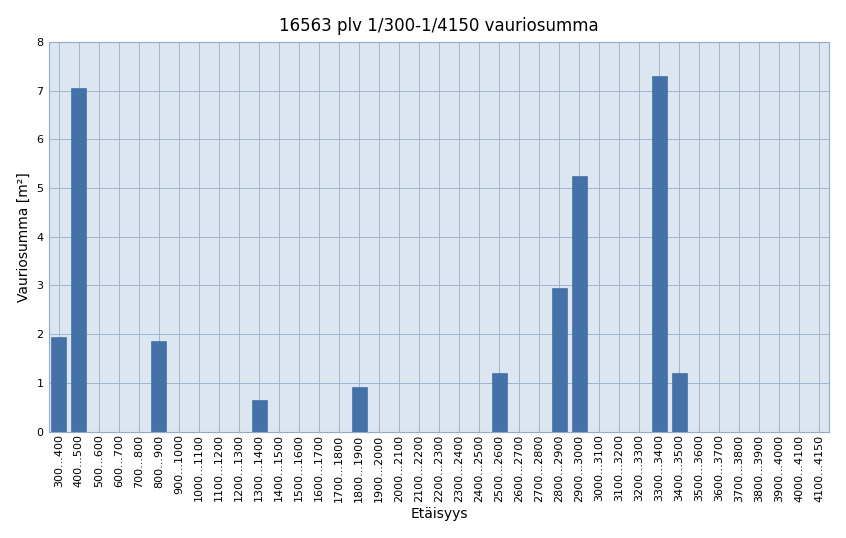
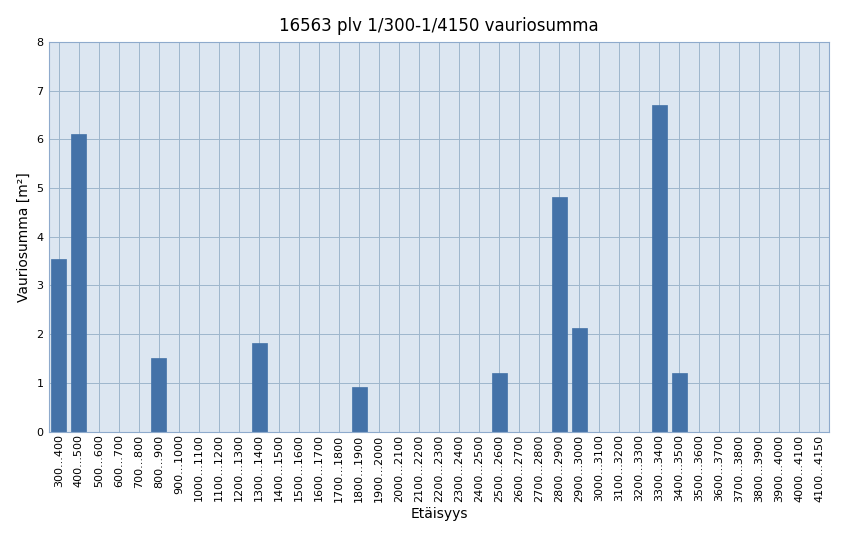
300...400: 1.95 -> 3.55
400...500: 7.05 -> 6.10
800...900: 1.85 -> 1.52
1300...1400: 0.65 -> 1.82
2800...2900: 2.95 -> 4.82
2900...3000: 5.25 -> 2.12
3300...3400: 7.30 -> 6.70
